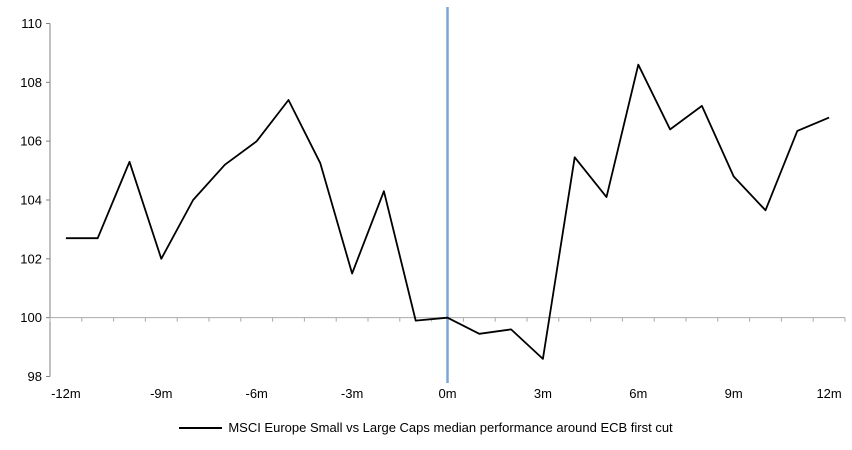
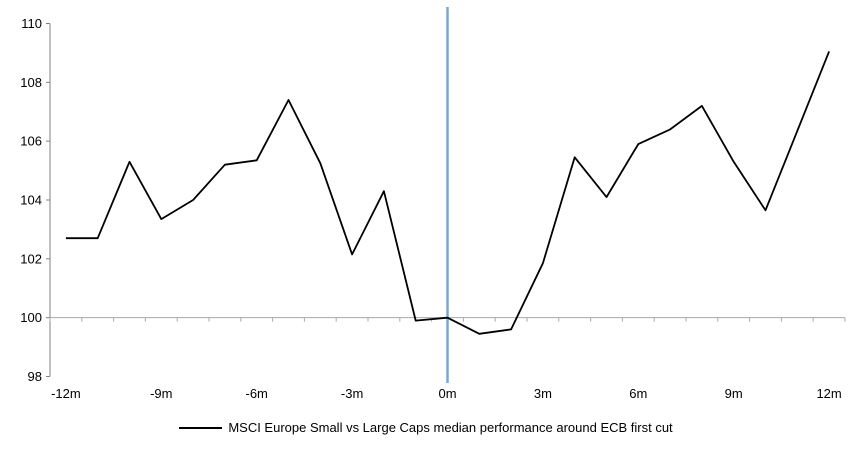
-9m: 102.0 -> 103.3
-6m: 106.0 -> 105.3
-3m: 101.5 -> 102.2
3m: 98.6 -> 101.8
6m: 108.6 -> 105.9
9m: 104.8 -> 105.3
12m: 106.8 -> 109.0
